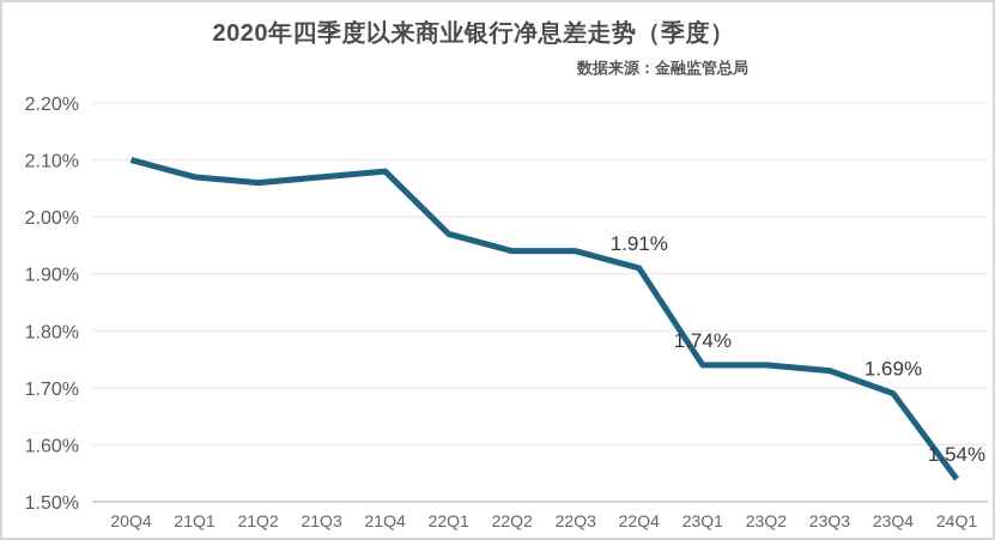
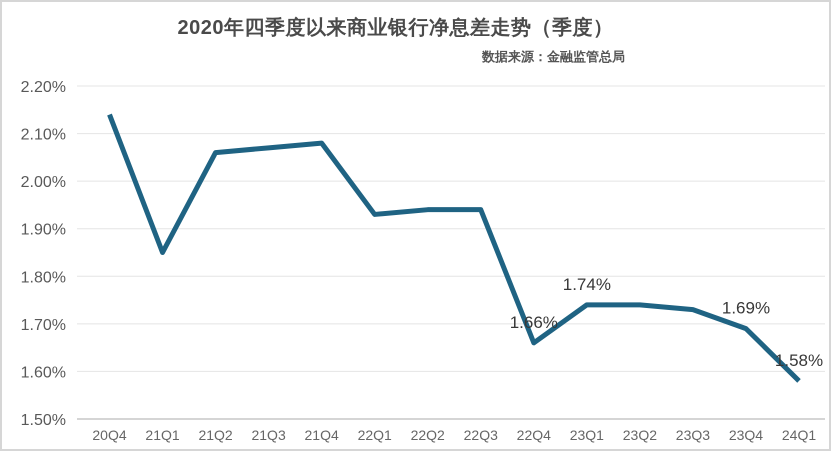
20Q4: 2.10% -> 2.14%
21Q1: 2.07% -> 1.85%
22Q1: 1.97% -> 1.93%
22Q4: 1.91% -> 1.66%
24Q1: 1.54% -> 1.58%
